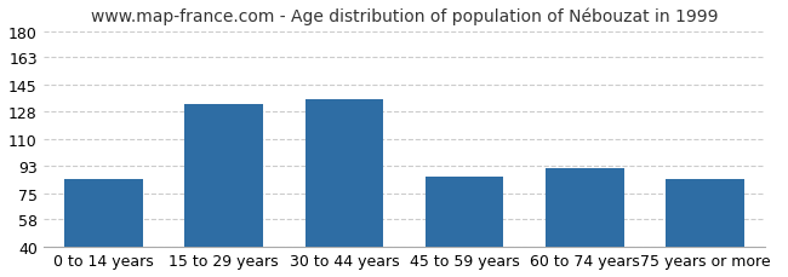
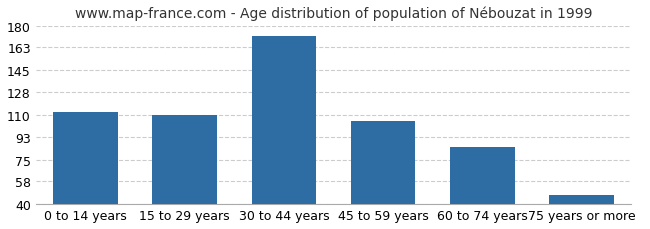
0 to 14 years: 84 -> 112
15 to 29 years: 133 -> 110
30 to 44 years: 136 -> 172
45 to 59 years: 86 -> 105
60 to 74 years: 91 -> 85
75 years or more: 84 -> 47
